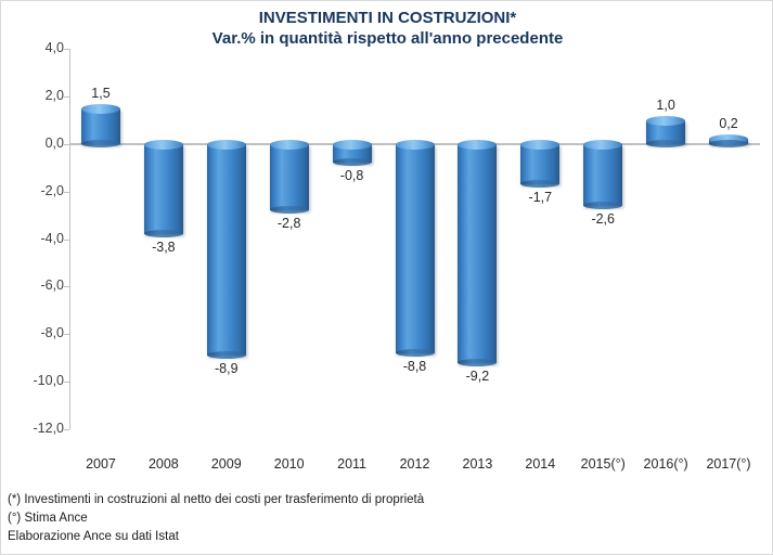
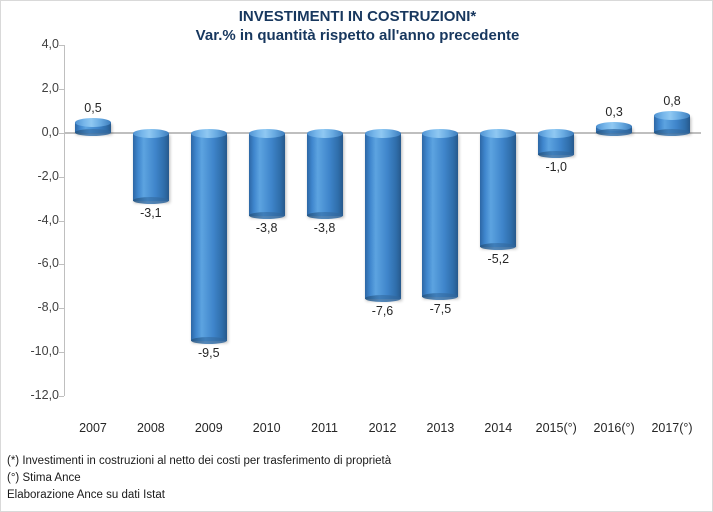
2007: 1,5 -> 0,5
2008: -3,8 -> -3,1
2009: -8,9 -> -9,5
2010: -2,8 -> -3,8
2011: -0,8 -> -3,8
2012: -8,8 -> -7,6
2013: -9,2 -> -7,5
2014: -1,7 -> -5,2
2015(°): -2,6 -> -1,0
2016(°): 1,0 -> 0,3
2017(°): 0,2 -> 0,8
